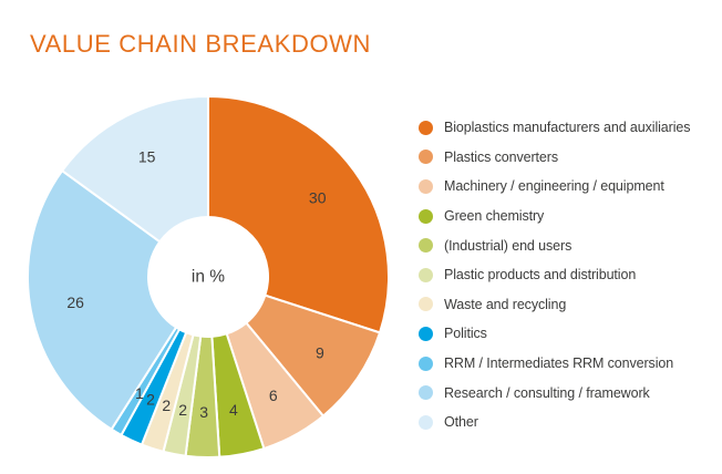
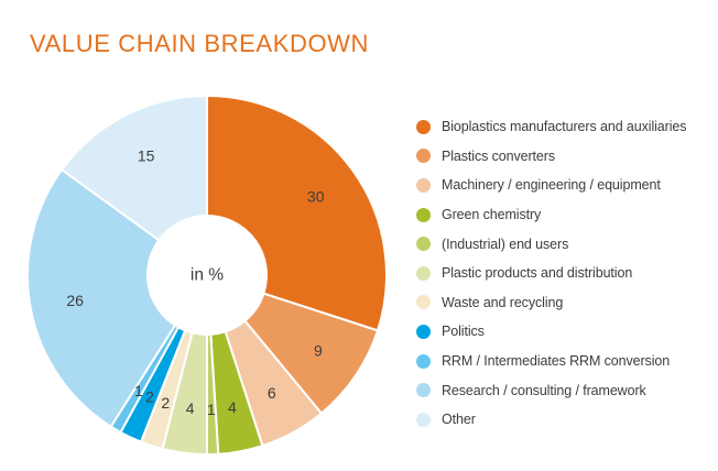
(Industrial) end users: 3 -> 1
Plastic products and distribution: 2 -> 4
